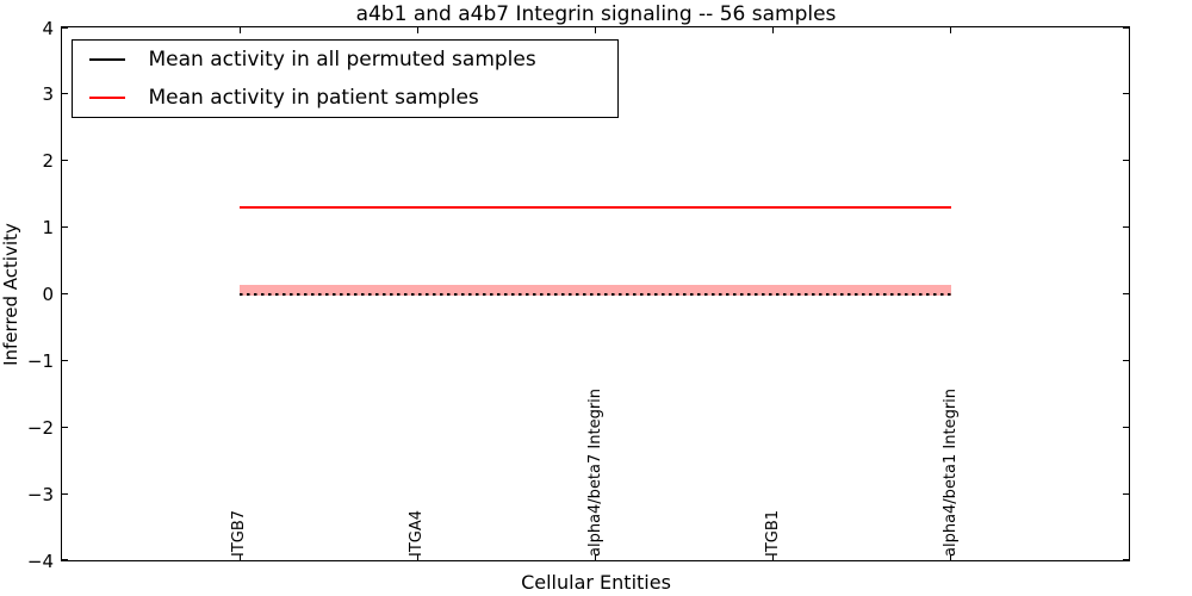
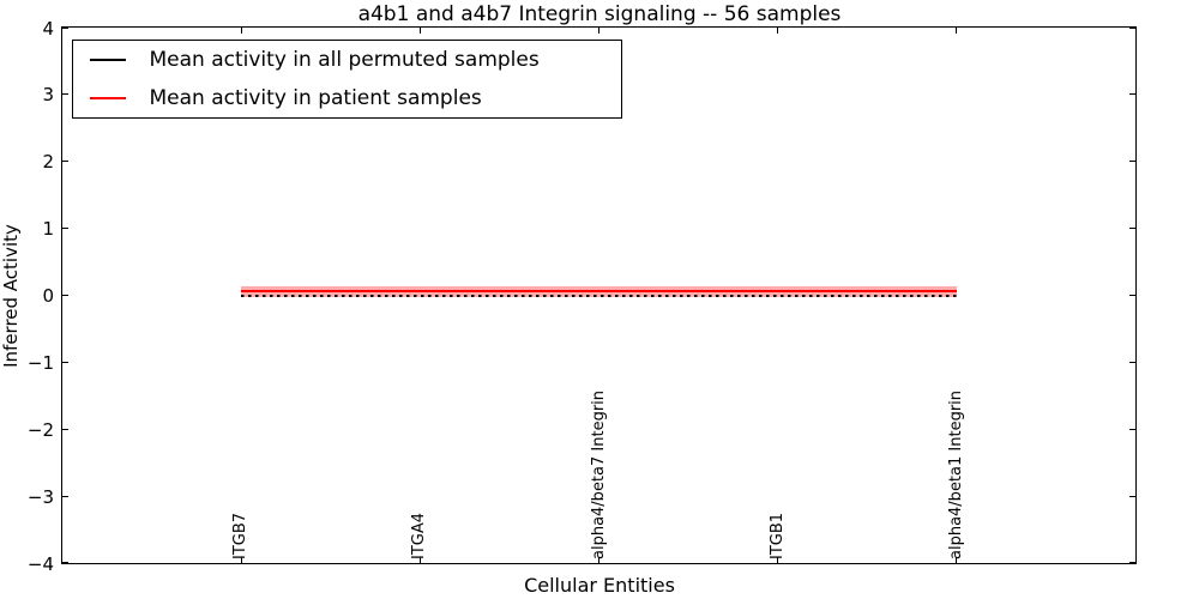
Mean activity in patient samples/ITGB7: 1.3 -> 0.1
Mean activity in patient samples/ITGA4: 0.4 -> 0.1
Mean activity in patient samples/alpha4/beta7 Integrin: 0.8 -> 0.1
Mean activity in patient samples/ITGB1: 0.4 -> 0.1
Mean activity in patient samples/alpha4/beta1 Integrin: 1.1 -> 0.1
